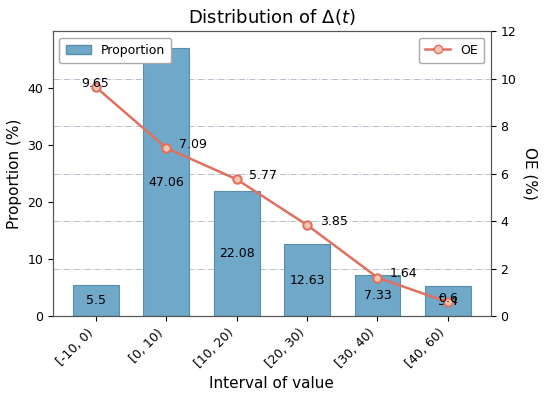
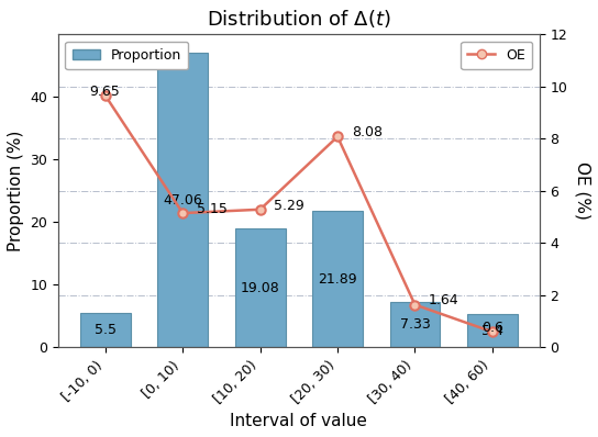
OE/[0, 10): 7.09 -> 5.15
Proportion/[10, 20): 22.08 -> 19.08
OE/[10, 20): 5.77 -> 5.29
Proportion/[20, 30): 12.63 -> 21.89
OE/[20, 30): 3.85 -> 8.08
